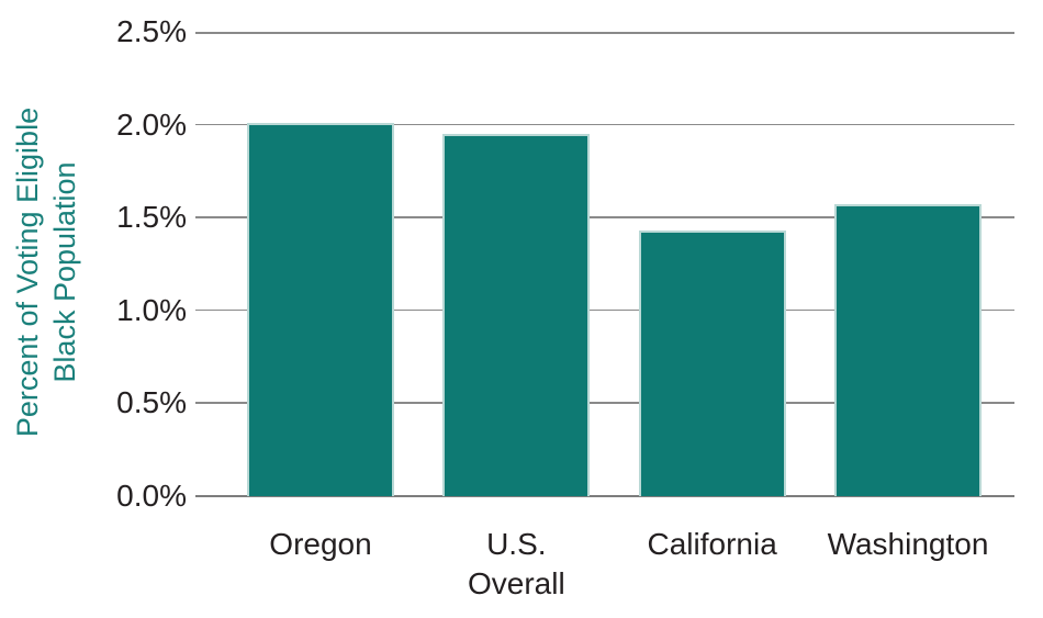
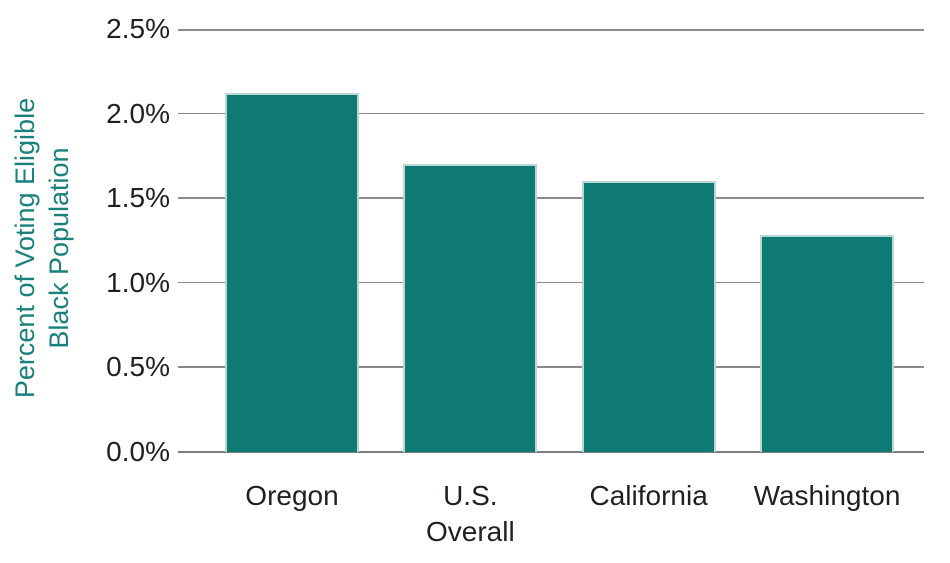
Oregon: 2.01% -> 2.12%
U.S. Overall: 1.95% -> 1.70%
California: 1.43% -> 1.60%
Washington: 1.57% -> 1.28%
